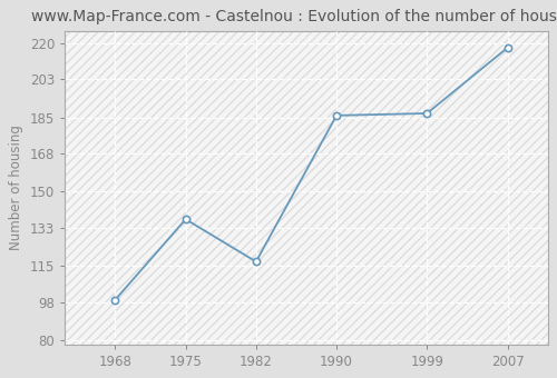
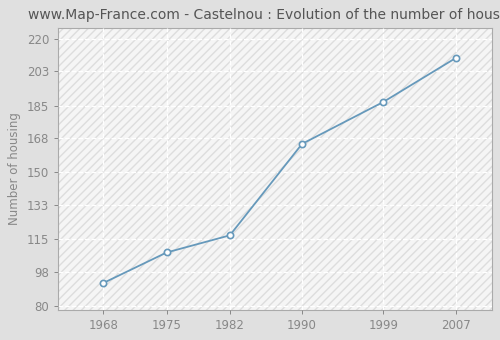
1968: 99 -> 92
1975: 137 -> 108
1990: 186 -> 165
2007: 218 -> 210
